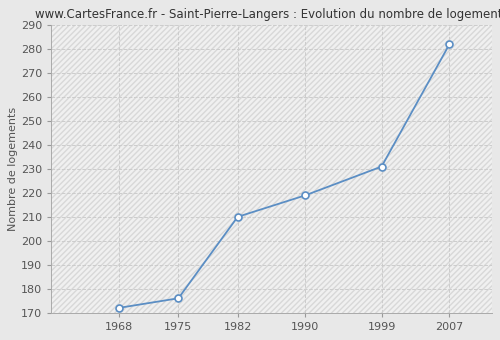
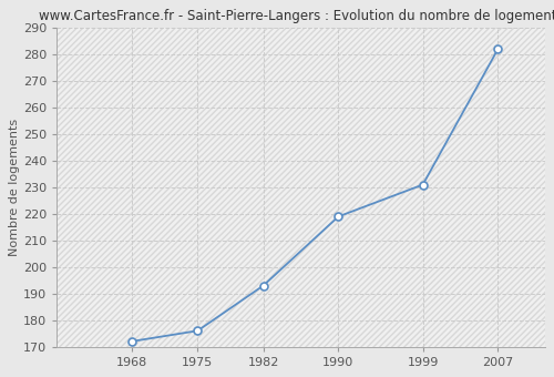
1982: 210 -> 193
